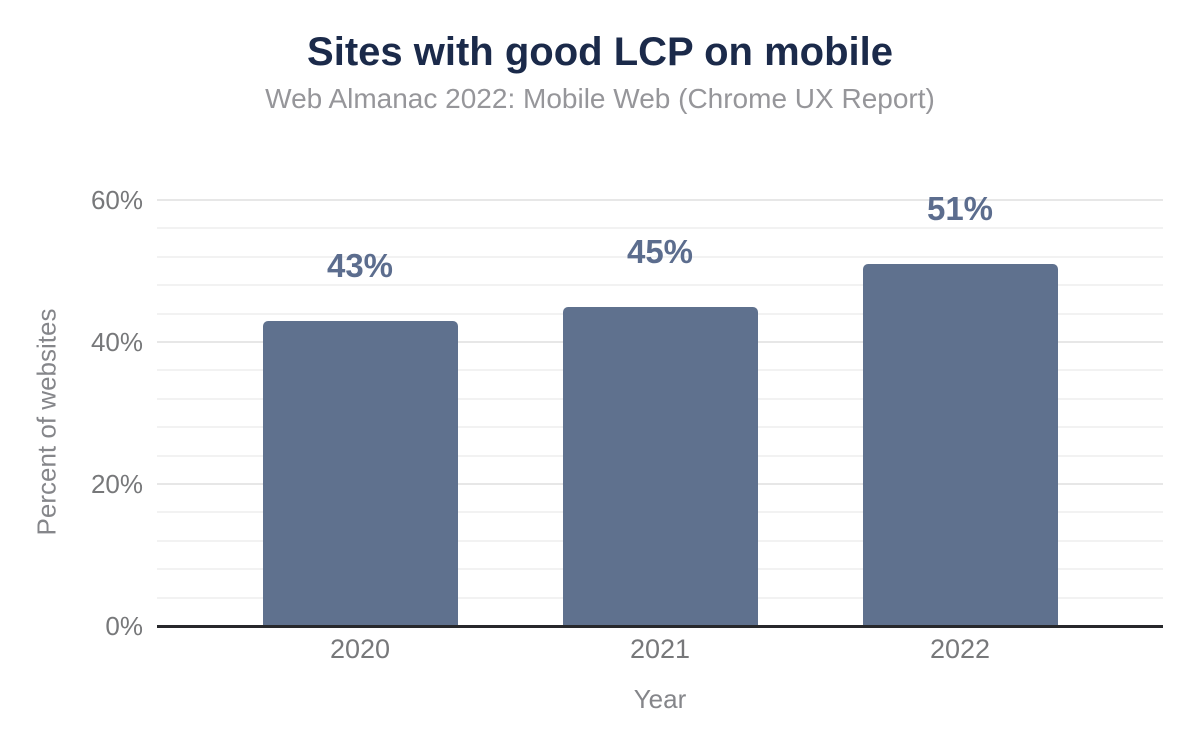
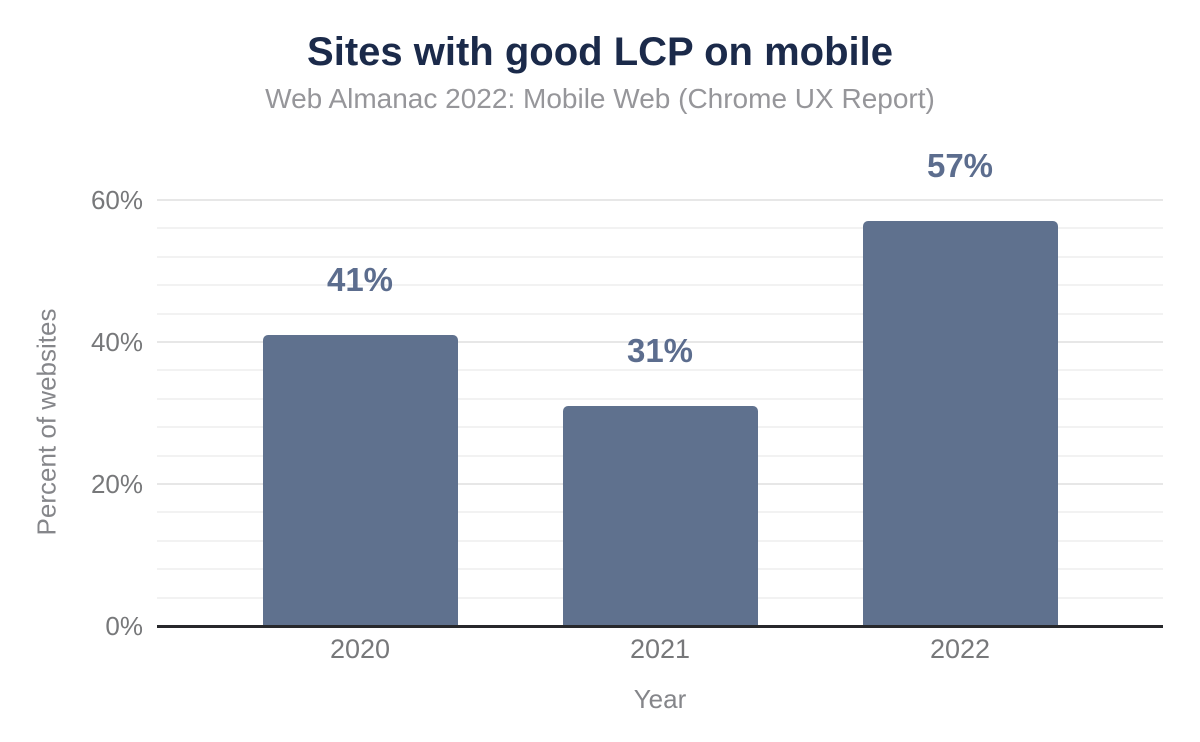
2020: 43% -> 41%
2021: 45% -> 31%
2022: 51% -> 57%
